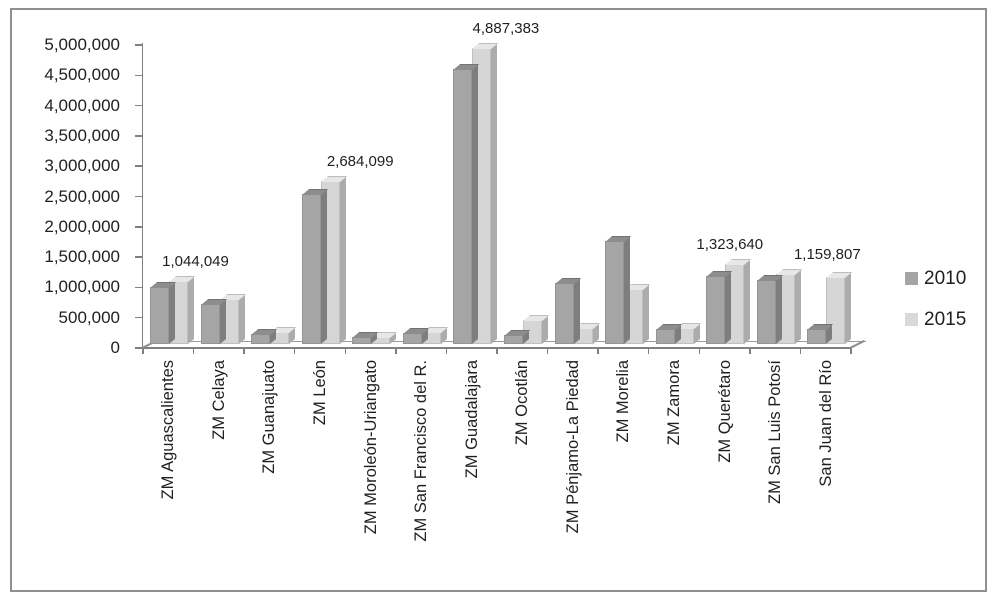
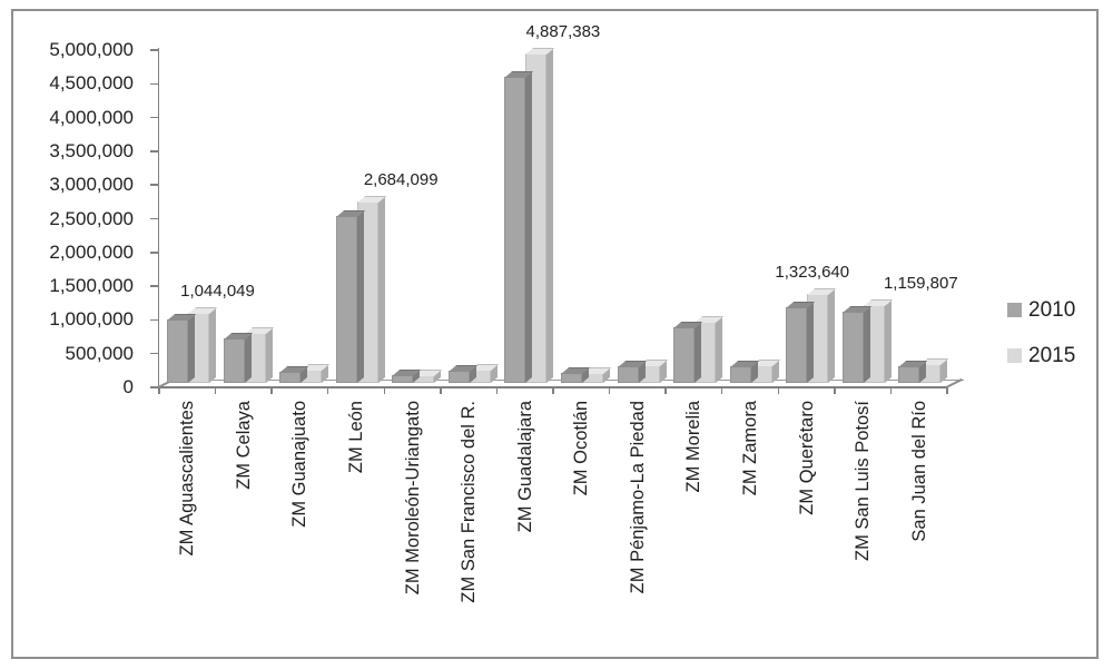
2015/ZM Ocotlán: 400000 -> 200000
2010/ZM Pénjamo-La Piedad: 1000000 -> 300000
2010/ZM Morelia: 1700000 -> 800000
2015/San Juan del Río: 1100000 -> 300000
